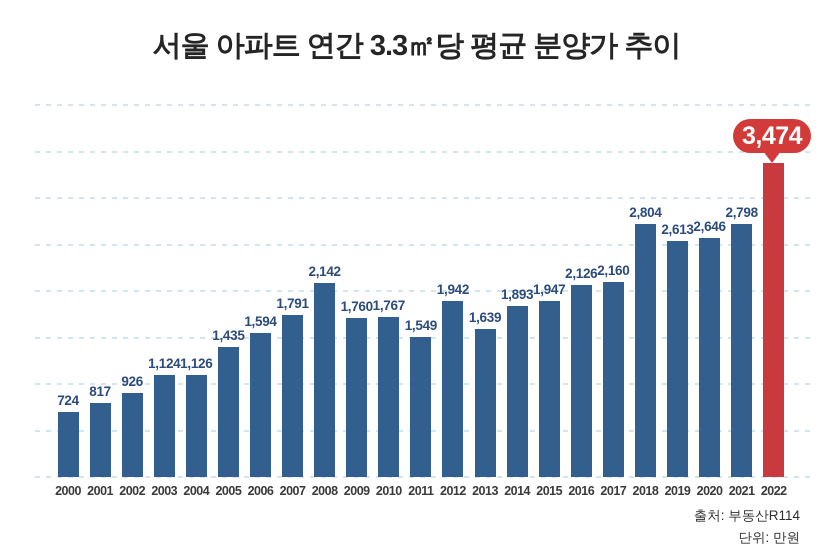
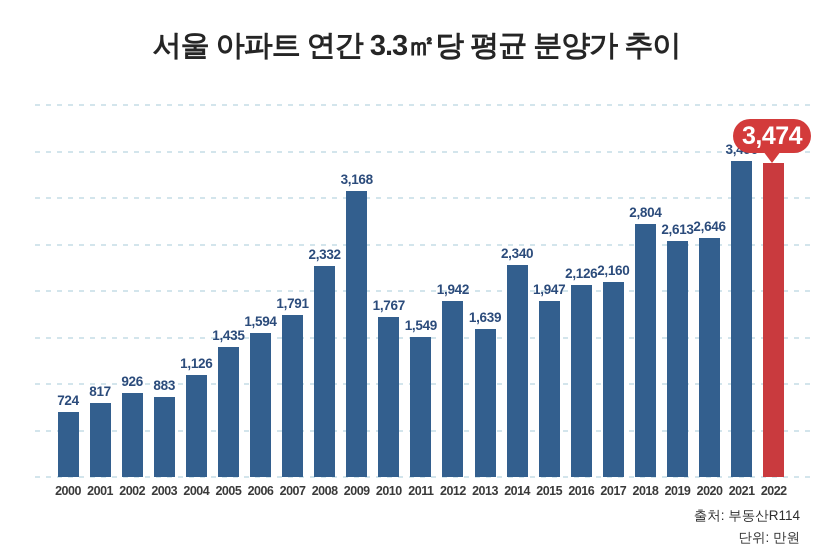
2003: 1,124 -> 883
2008: 2,142 -> 2,332
2009: 1,760 -> 3,168
2014: 1,893 -> 2,340
2021: 2,798 -> 3,496
